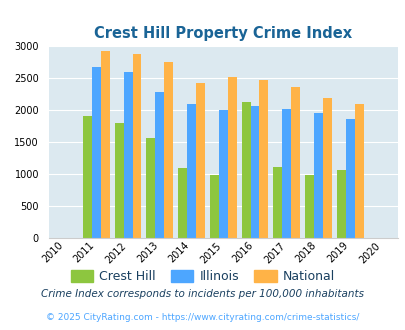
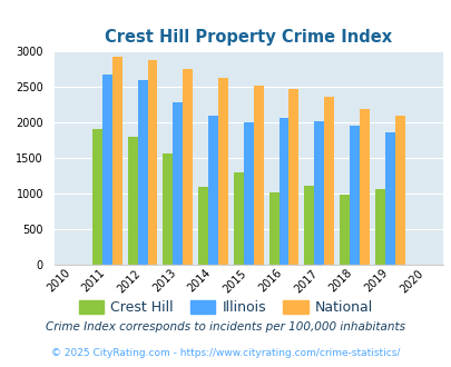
National/2014: 2420 -> 2620
Crest Hill/2015: 980 -> 1300
Crest Hill/2016: 2120 -> 1020
